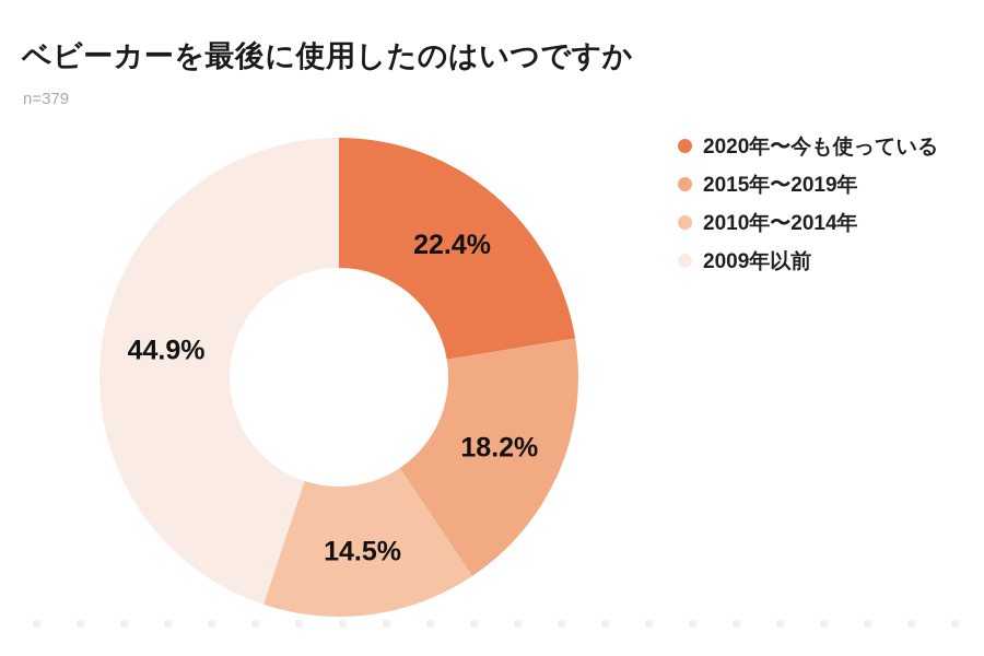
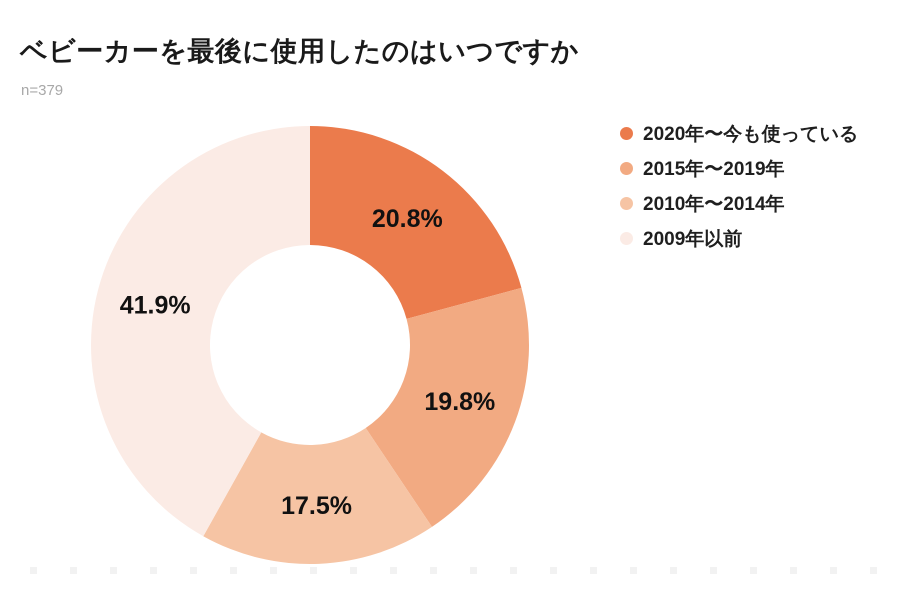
2020年〜今も使っている: 22.4% -> 20.8%
2015年〜2019年: 18.2% -> 19.8%
2010年〜2014年: 14.5% -> 17.5%
2009年以前: 44.9% -> 41.9%
